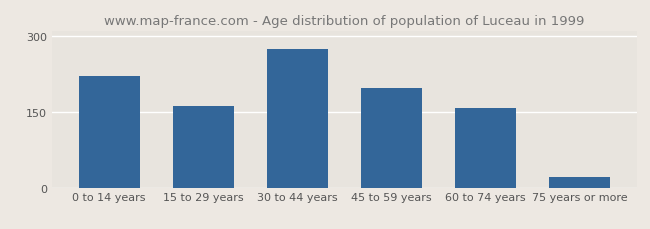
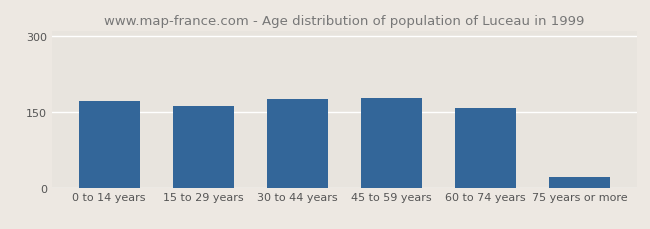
0 to 14 years: 222 -> 172
30 to 44 years: 274 -> 175
45 to 59 years: 198 -> 178
